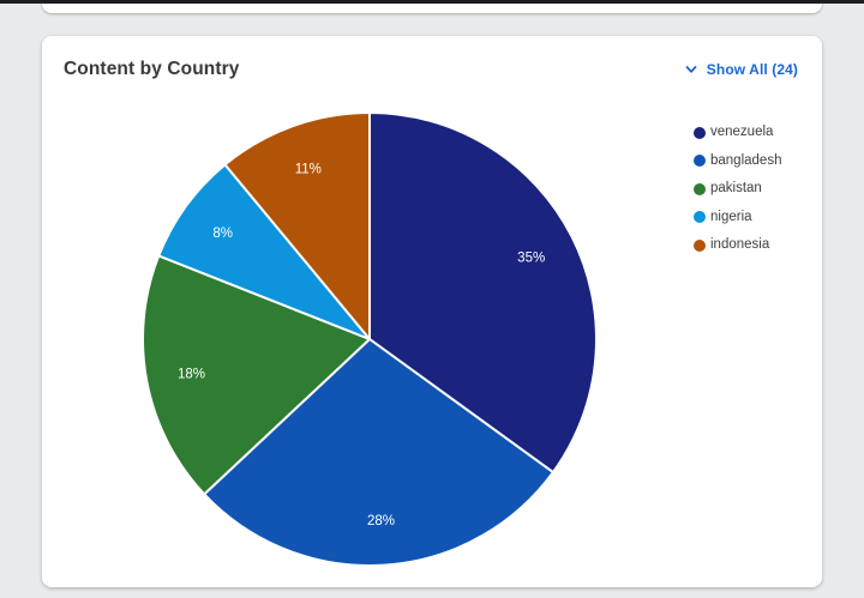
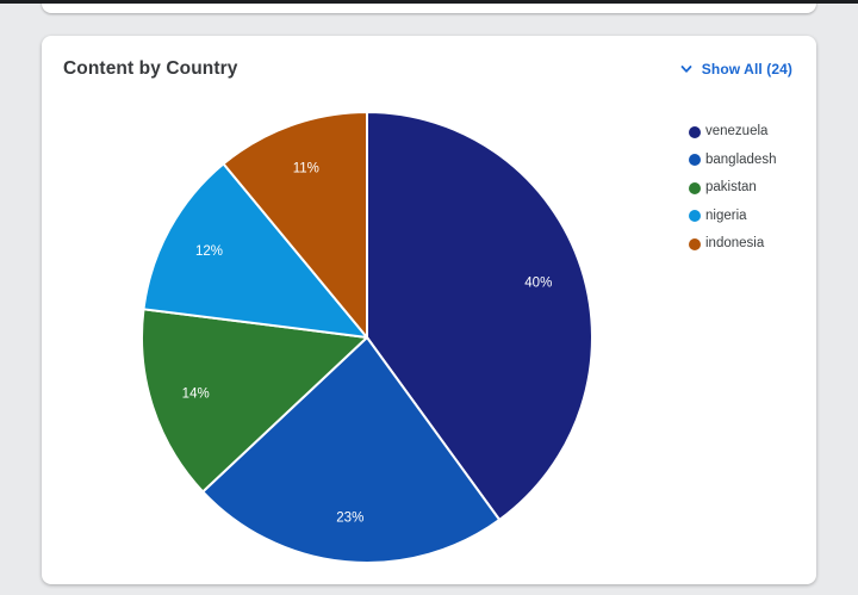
venezuela: 35% -> 40%
bangladesh: 28% -> 23%
pakistan: 18% -> 14%
nigeria: 8% -> 12%
